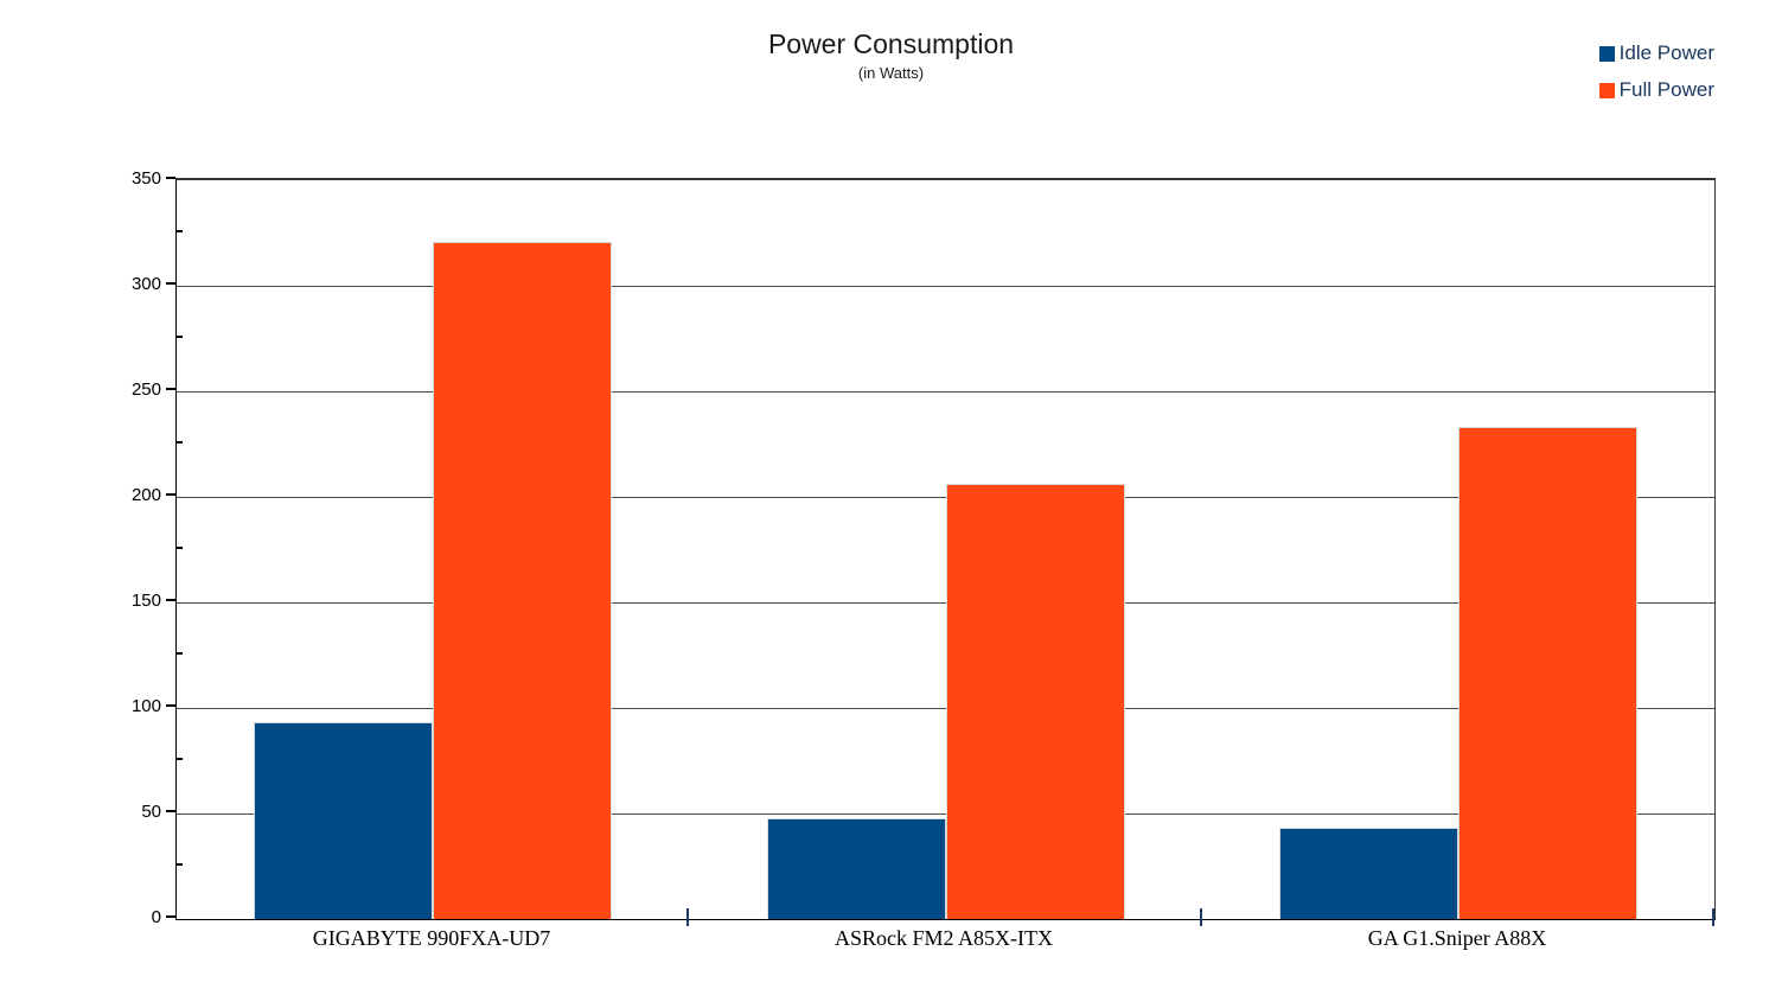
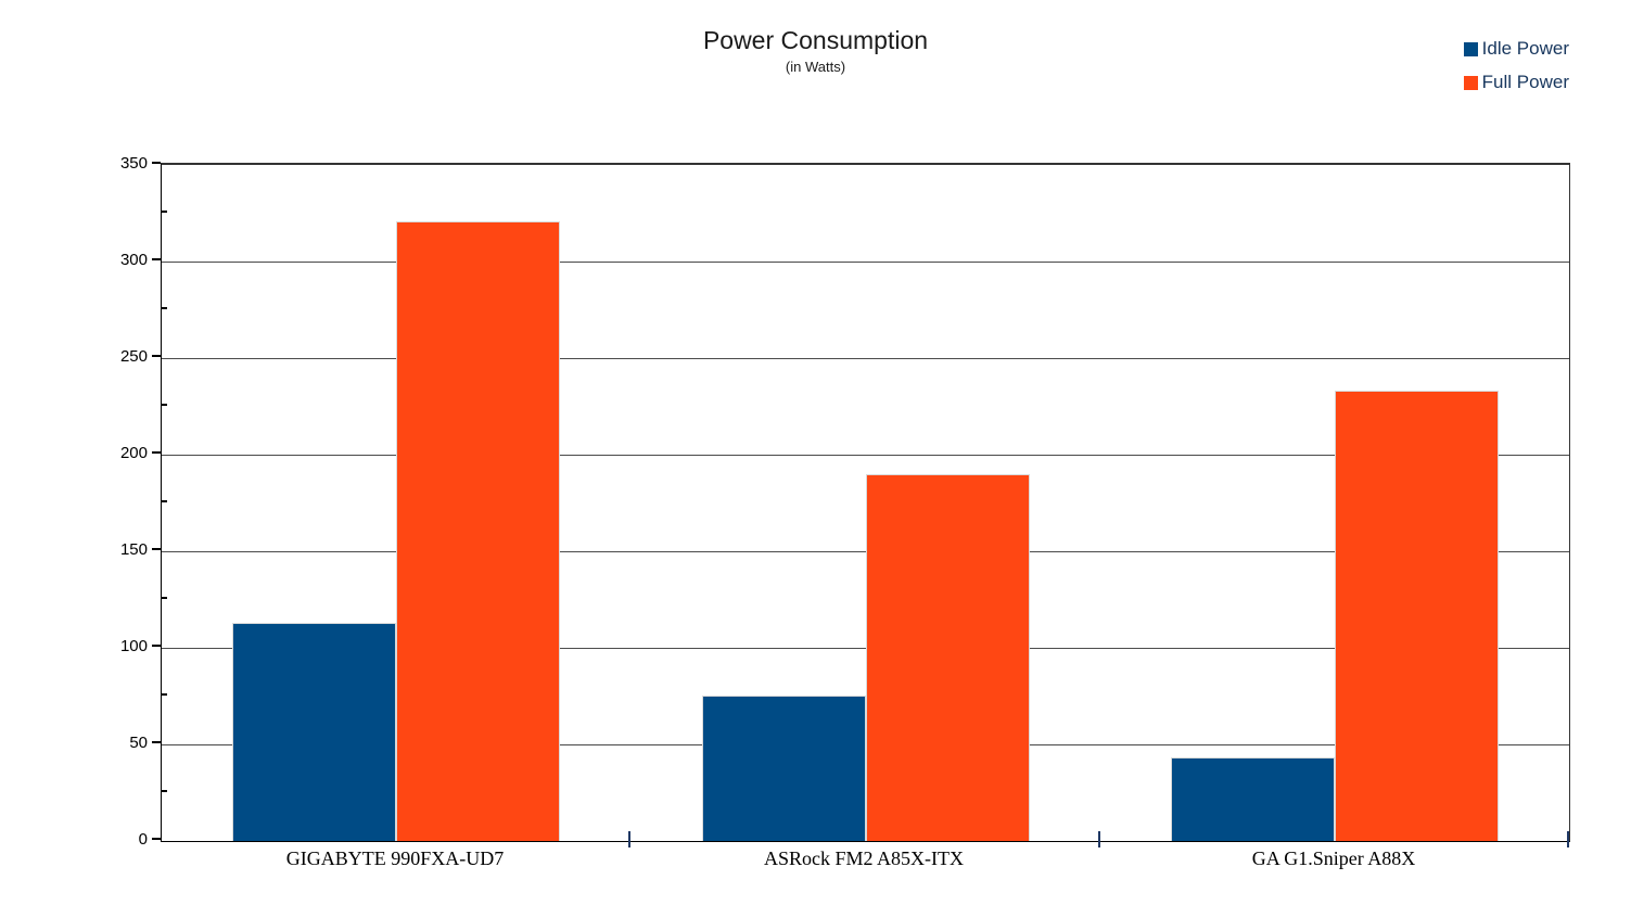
Idle Power/GIGABYTE 990FXA-UD7: 93 -> 113
Idle Power/ASRock FM2 A85X-ITX: 48 -> 75
Full Power/ASRock FM2 A85X-ITX: 206 -> 190
